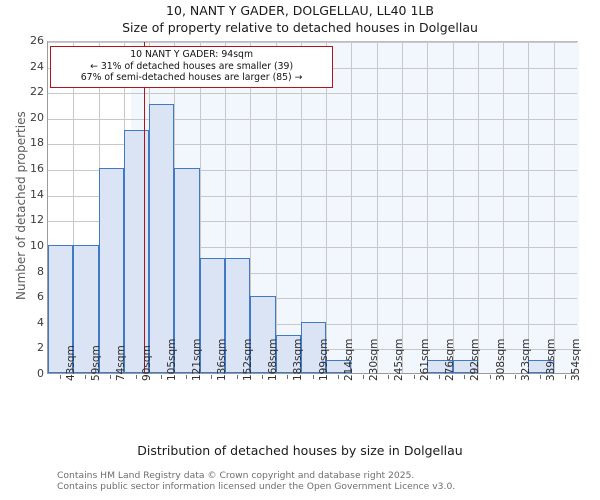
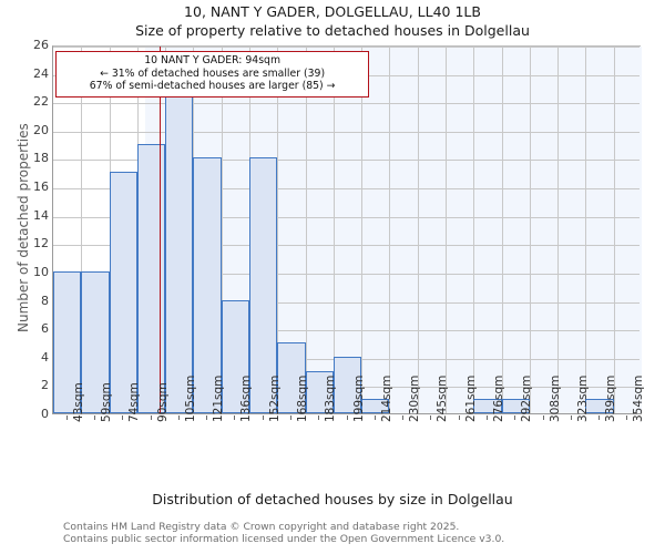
74sqm: 16 -> 17
105sqm: 21 -> 23
121sqm: 16 -> 18
136sqm: 9 -> 8
152sqm: 9 -> 18
168sqm: 6 -> 5
